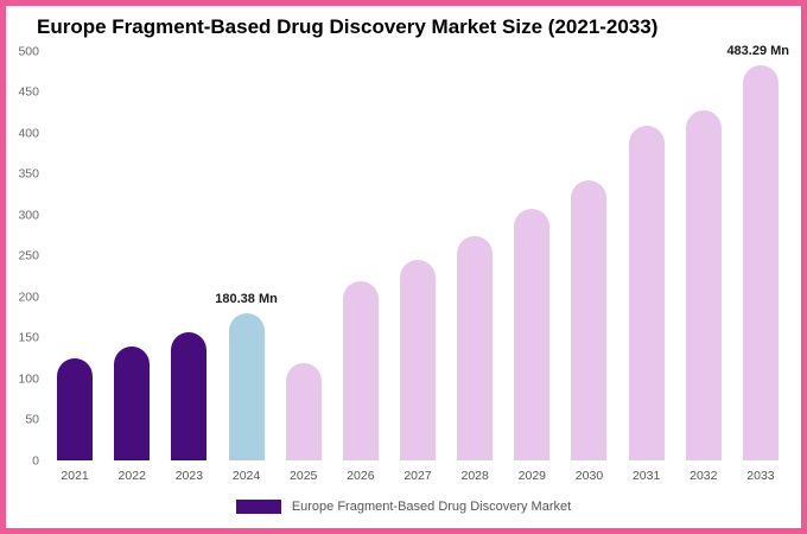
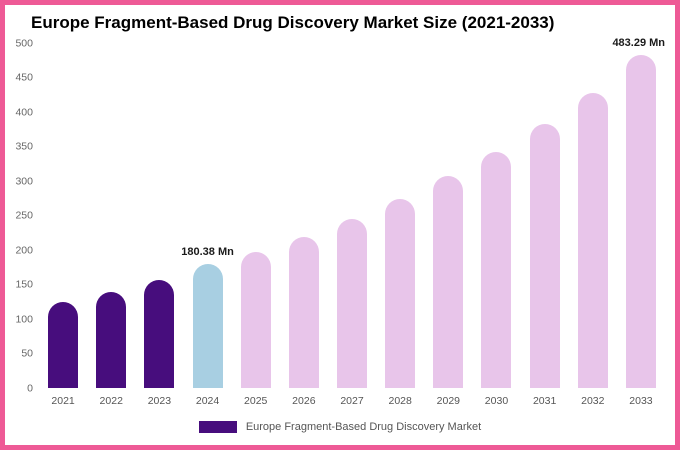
2025: 120 -> 200
2031: 410 -> 380
